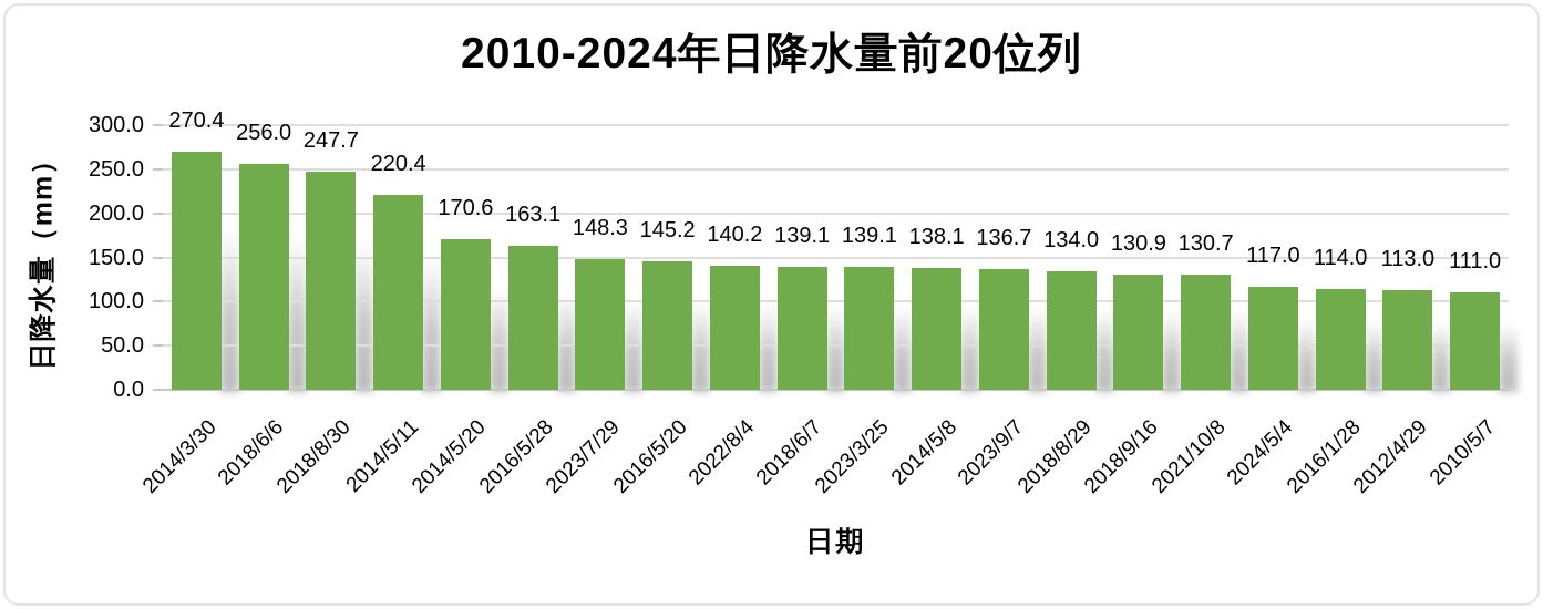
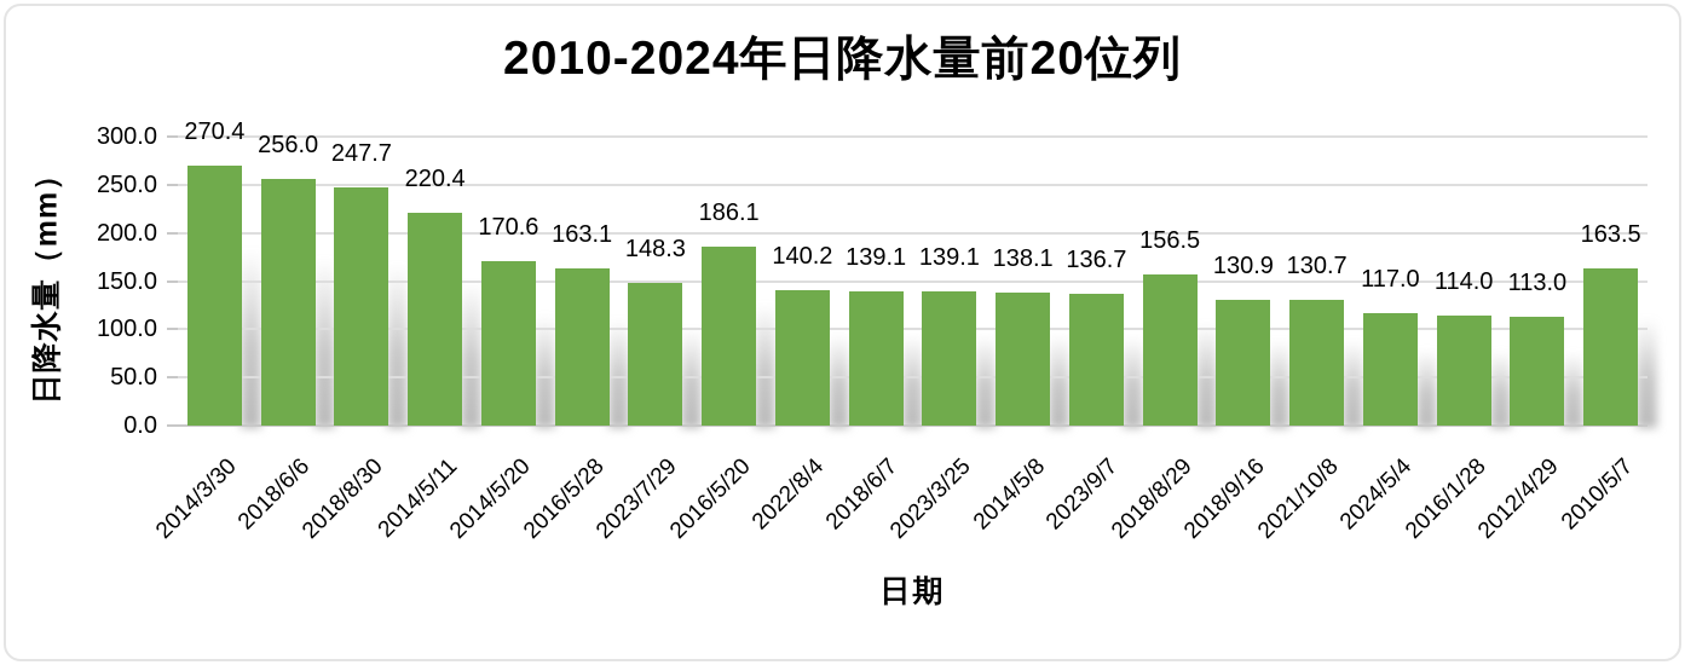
2016/5/20: 145.2 -> 186.1
2018/8/29: 134.0 -> 156.5
2010/5/7: 111.0 -> 163.5
